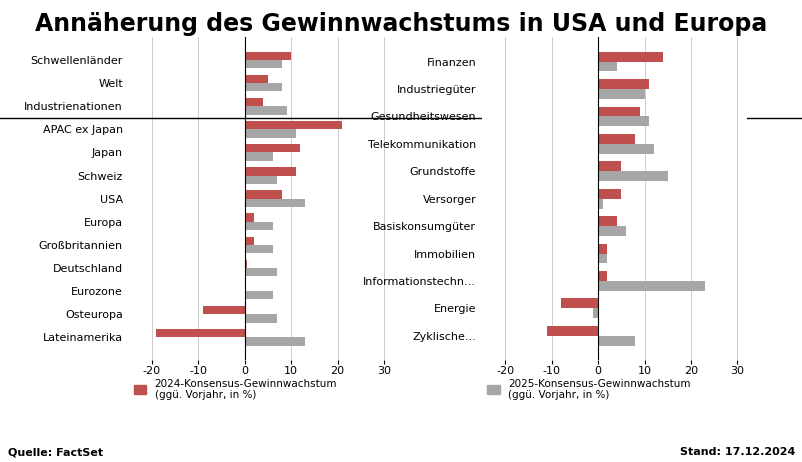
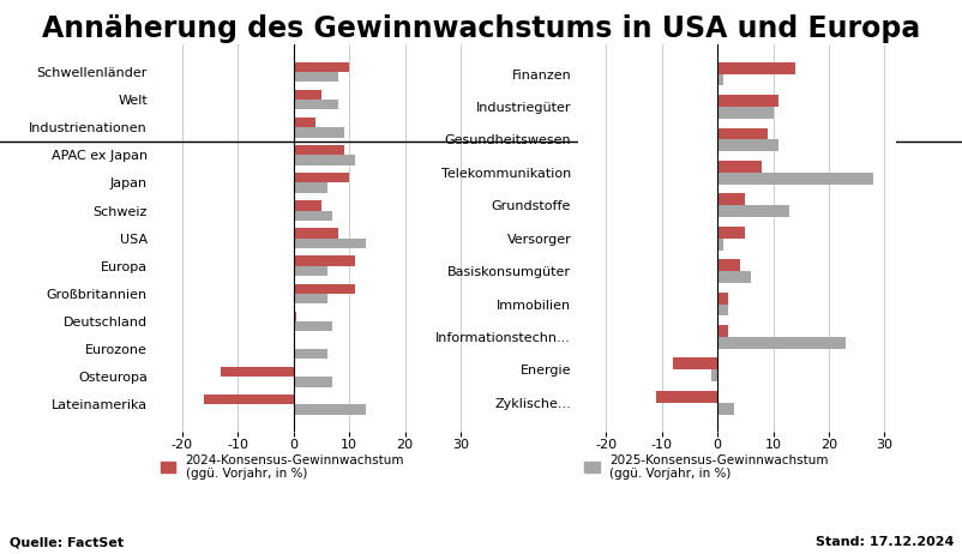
2024-Konsensus-Gewinnwachstum (ggü. Vorjahr, in %)/APAC ex Japan: 21.0 -> 9.0
2024-Konsensus-Gewinnwachstum (ggü. Vorjahr, in %)/Japan: 12.0 -> 10.0
2024-Konsensus-Gewinnwachstum (ggü. Vorjahr, in %)/Schweiz: 11.0 -> 5.0
2024-Konsensus-Gewinnwachstum (ggü. Vorjahr, in %)/Europa: 2.0 -> 11.0
2024-Konsensus-Gewinnwachstum (ggü. Vorjahr, in %)/Großbritannien: 2.0 -> 11.0
2024-Konsensus-Gewinnwachstum (ggü. Vorjahr, in %)/Osteuropa: -9.0 -> -13.0
2024-Konsensus-Gewinnwachstum (ggü. Vorjahr, in %)/Lateinamerika: -19.0 -> -16.0
2025-Konsensus-Gewinnwachstum (ggü. Vorjahr, in %)/Finanzen: 4 -> 1
2025-Konsensus-Gewinnwachstum (ggü. Vorjahr, in %)/Telekommunikation: 12 -> 28
2025-Konsensus-Gewinnwachstum (ggü. Vorjahr, in %)/Grundstoffe: 15 -> 13
2025-Konsensus-Gewinnwachstum (ggü. Vorjahr, in %)/Zyklische...: 8 -> 3
